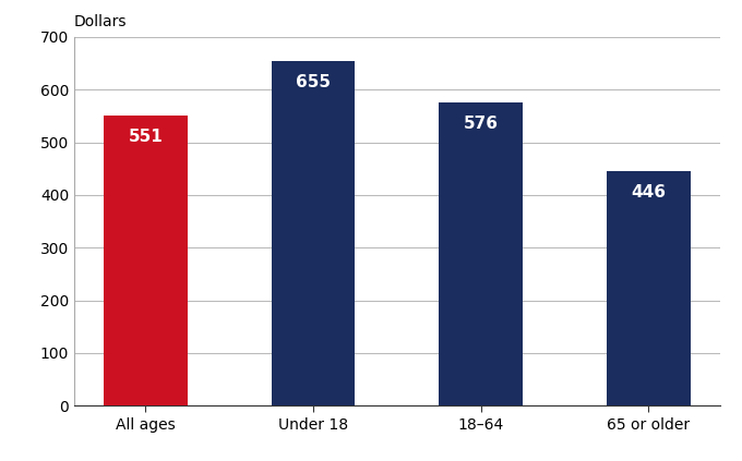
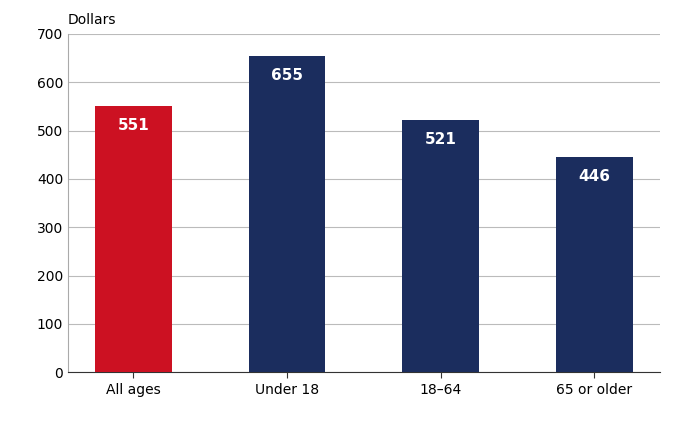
18–64: 576 -> 521
